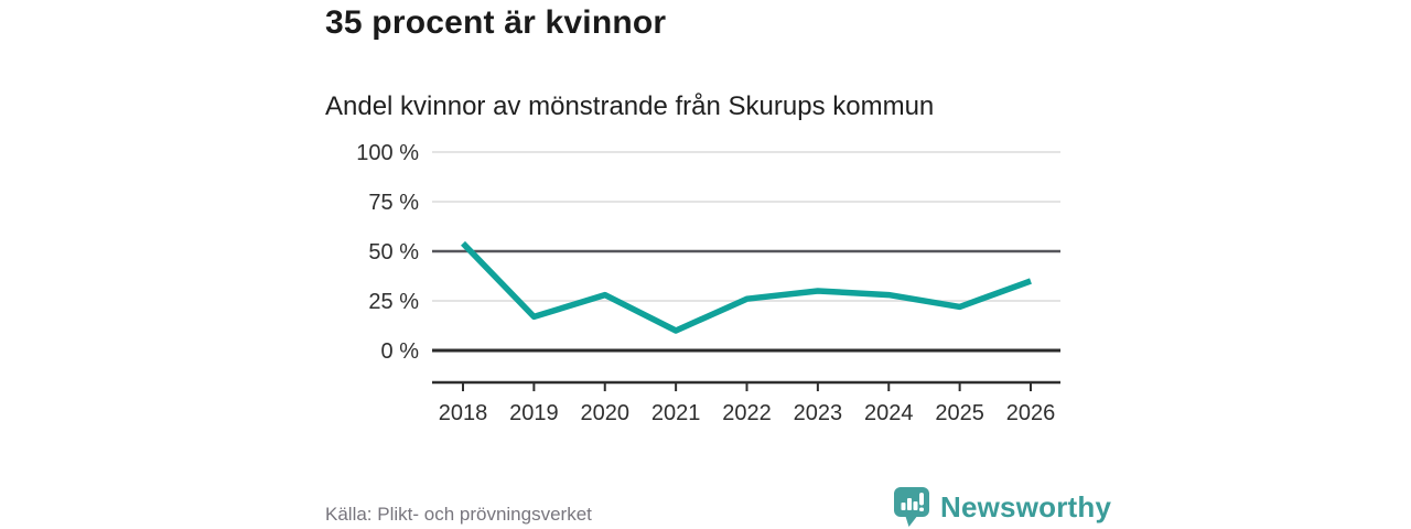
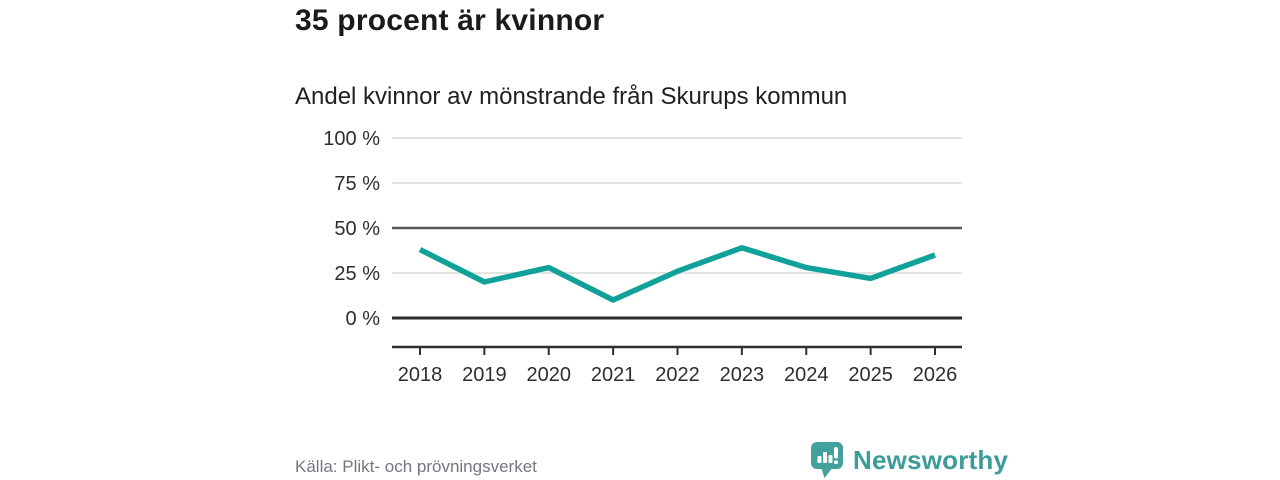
2018: 54% -> 38%
2019: 17% -> 20%
2023: 30% -> 39%
